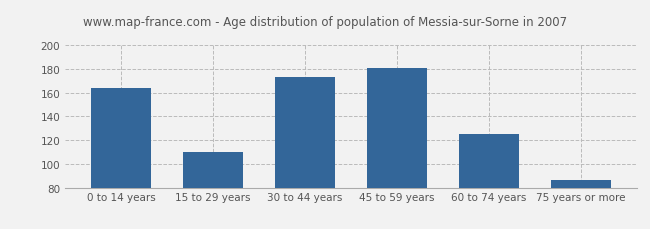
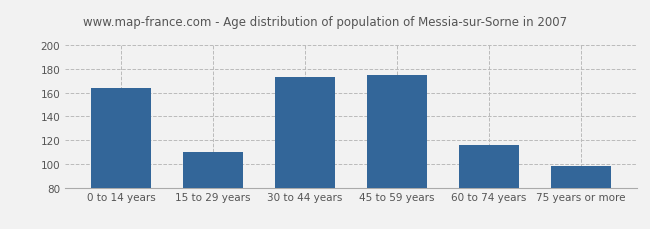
45 to 59 years: 181 -> 175
60 to 74 years: 125 -> 116
75 years or more: 86 -> 98
